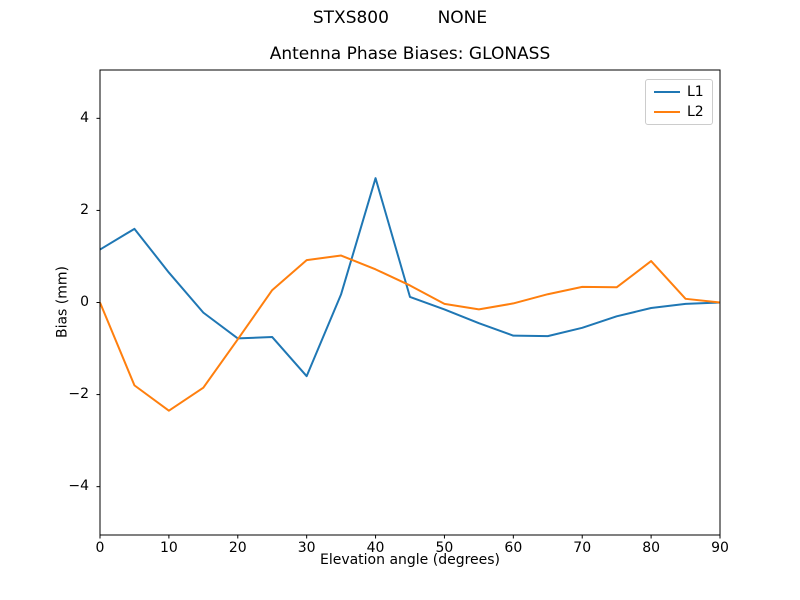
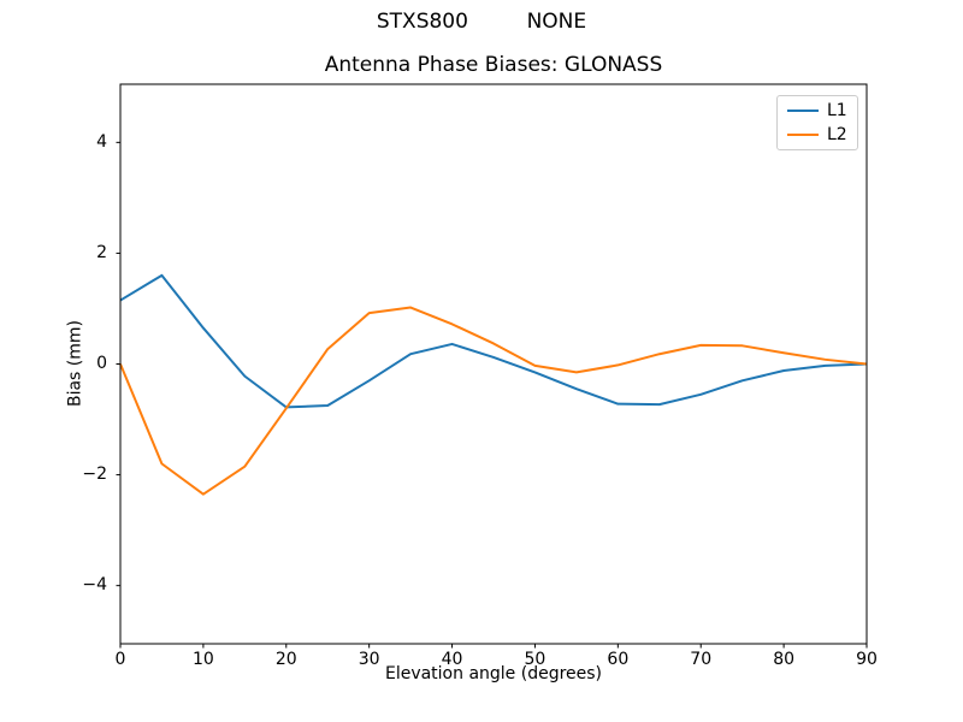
L1/30: -1.6 -> -0.3
L1/40: 2.7 -> 0.4
L2/80: 0.9 -> 0.2
